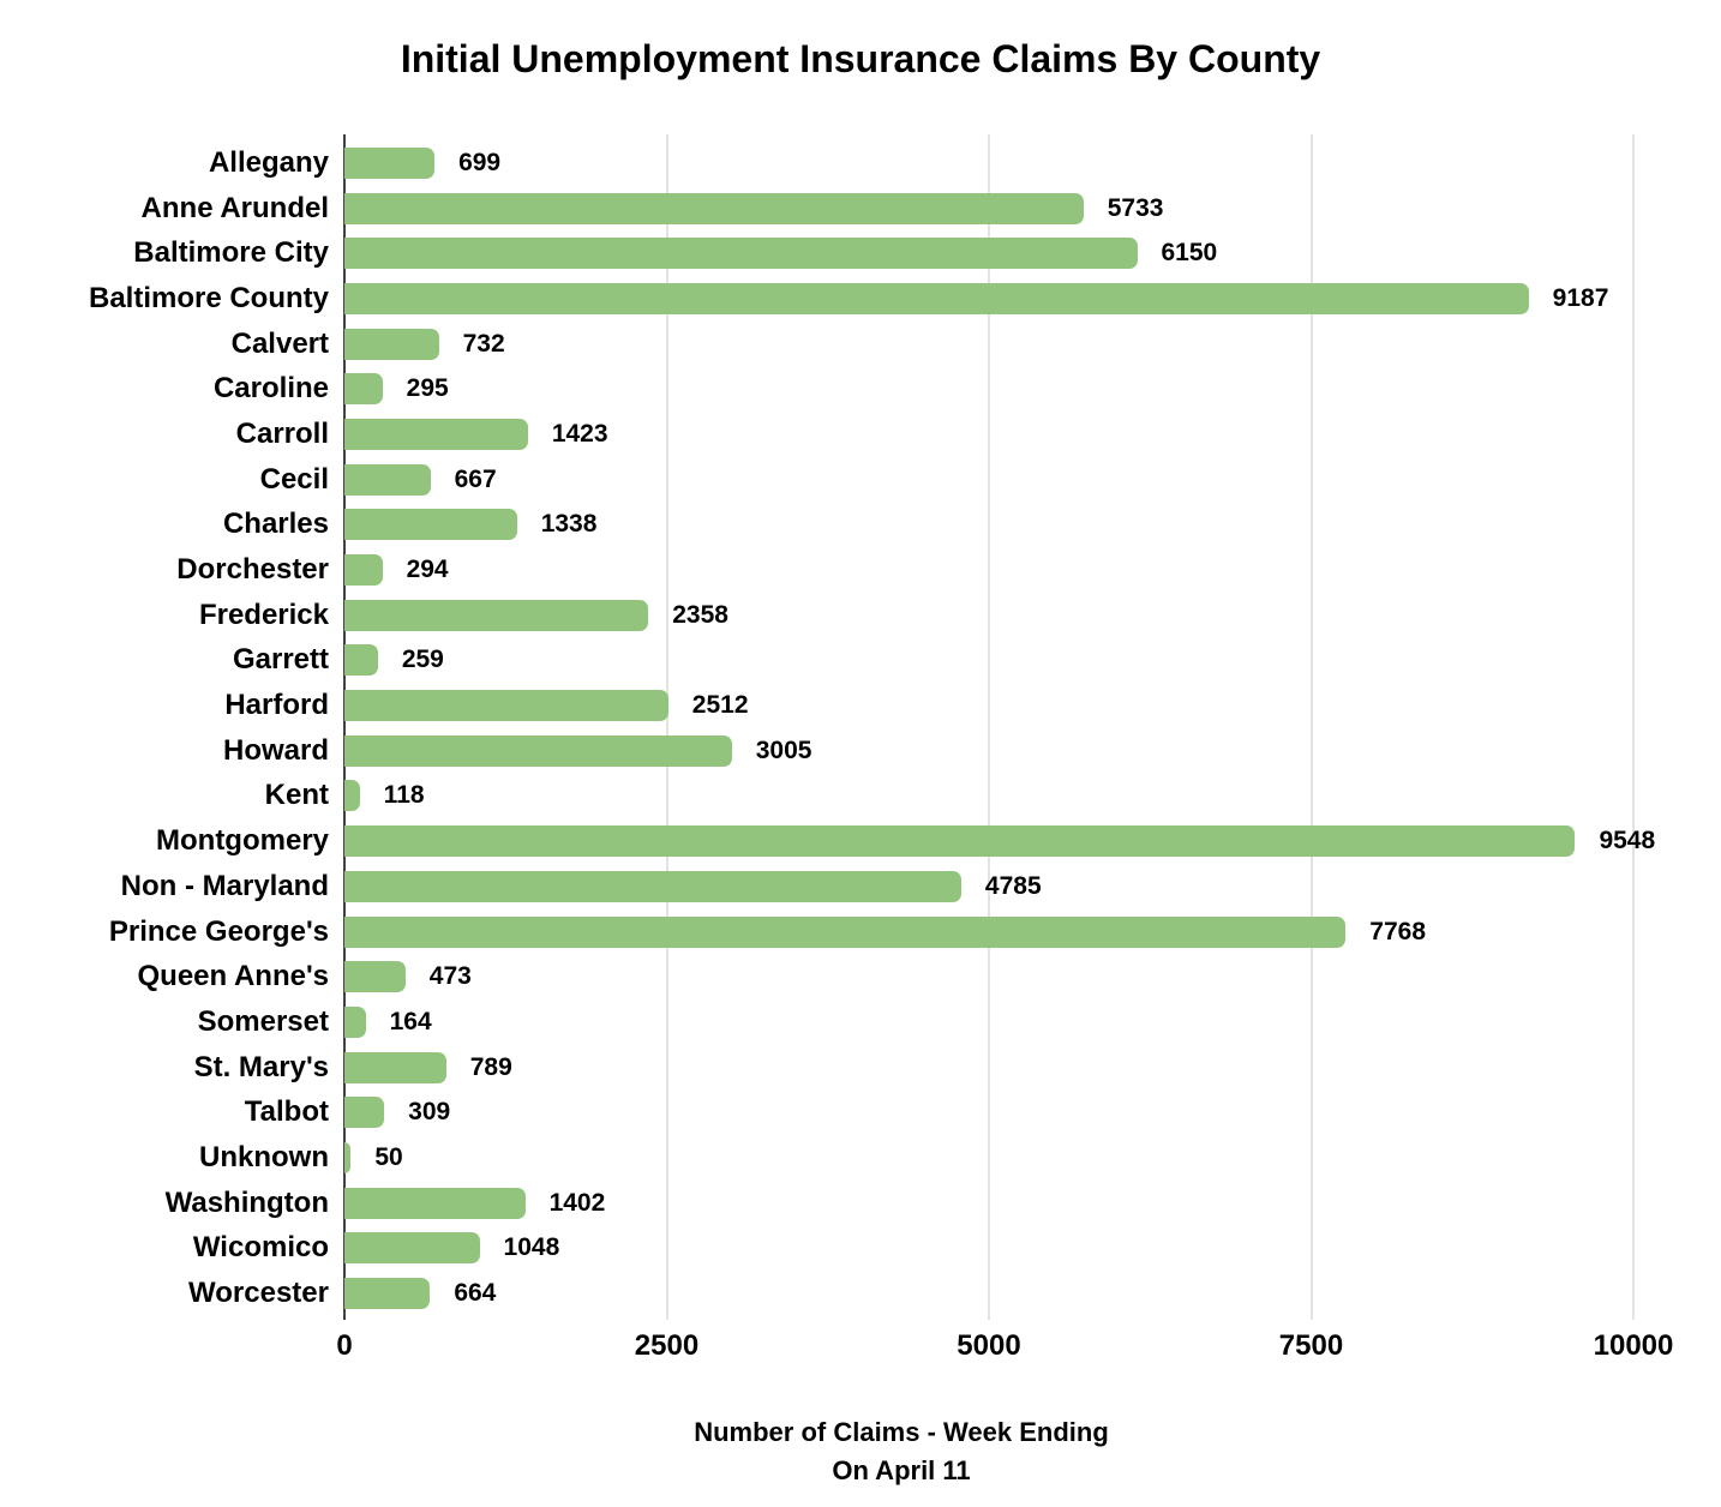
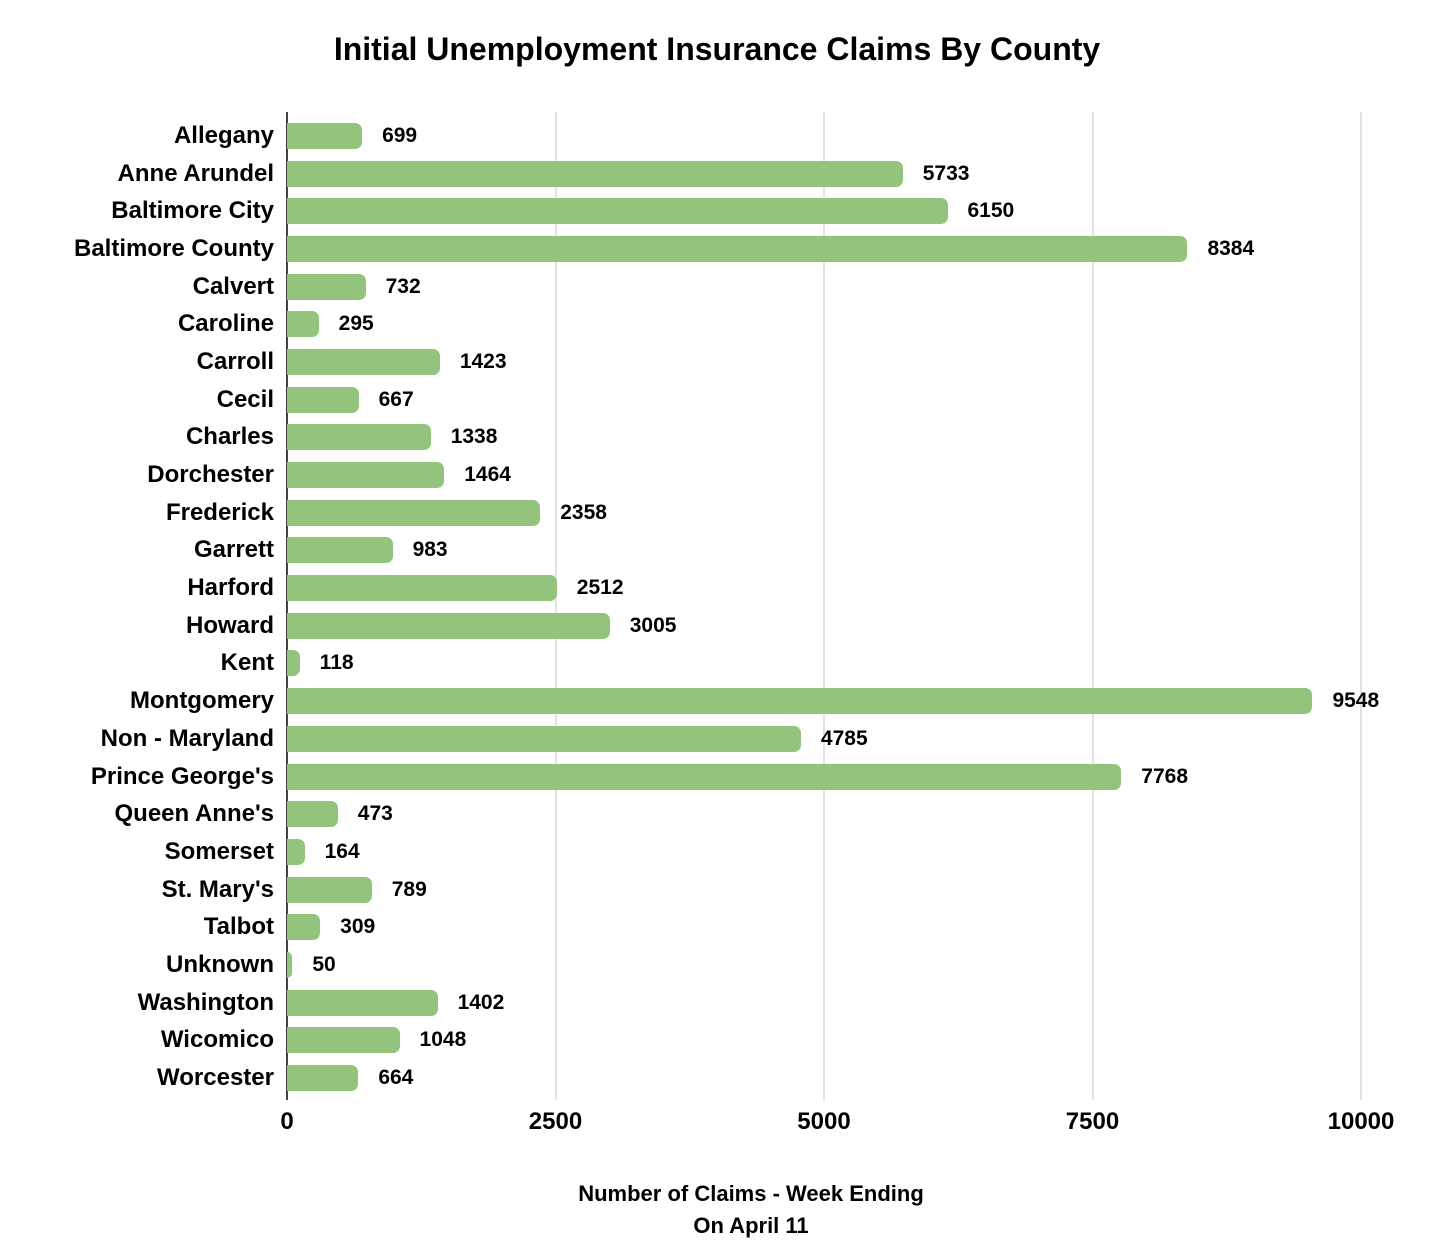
Baltimore County: 9187 -> 8384
Dorchester: 294 -> 1464
Garrett: 259 -> 983
